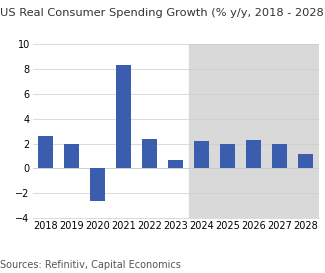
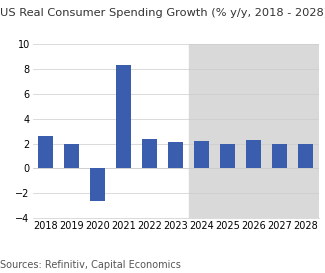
2023: 0.7 -> 2.1
2028: 1.2 -> 2.0
